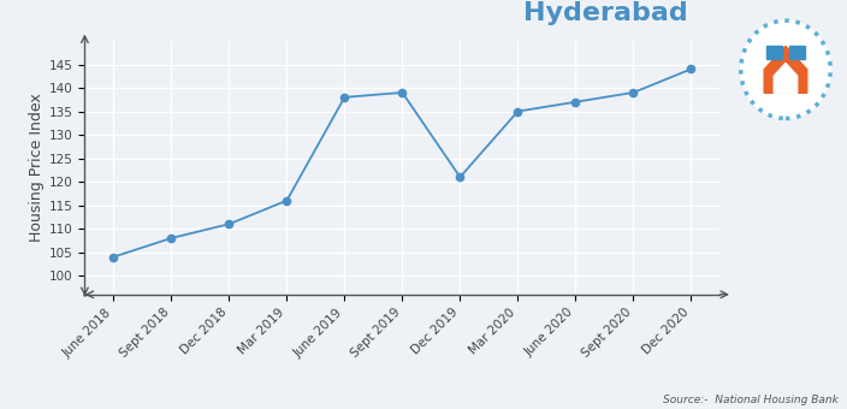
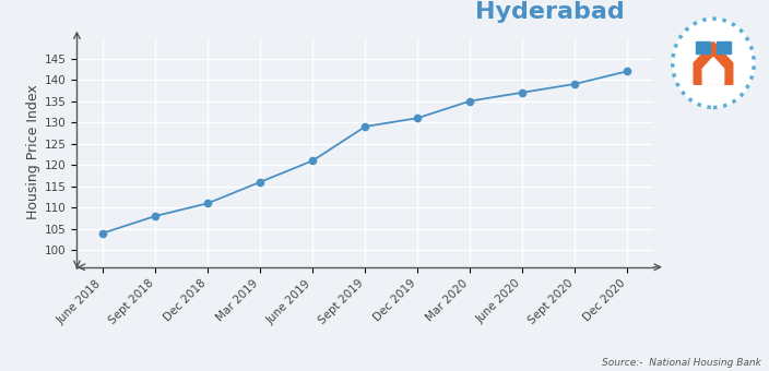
June 2019: 138 -> 121
Sept 2019: 139 -> 129
Dec 2019: 121 -> 131
Dec 2020: 144 -> 142
